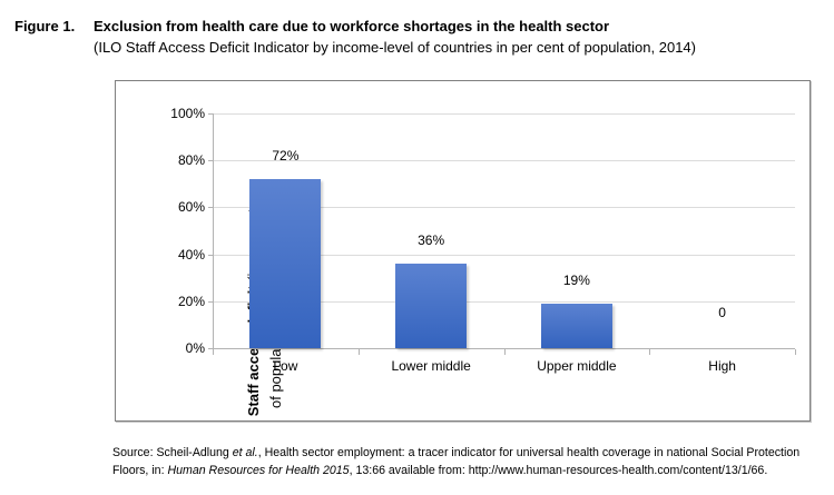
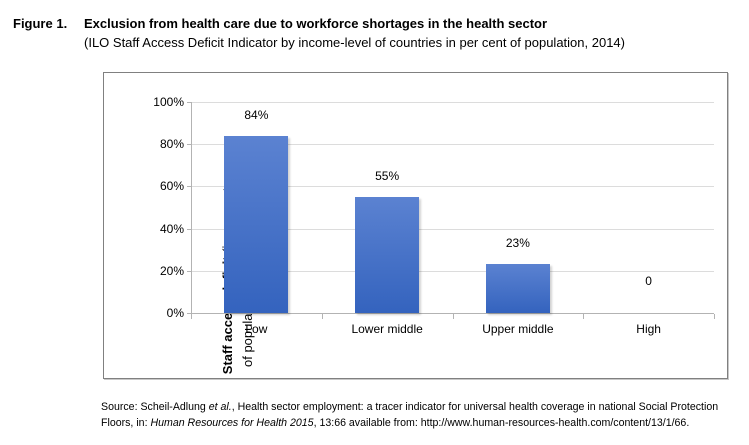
Low: 72% -> 84%
Lower middle: 36% -> 55%
Upper middle: 19% -> 23%
